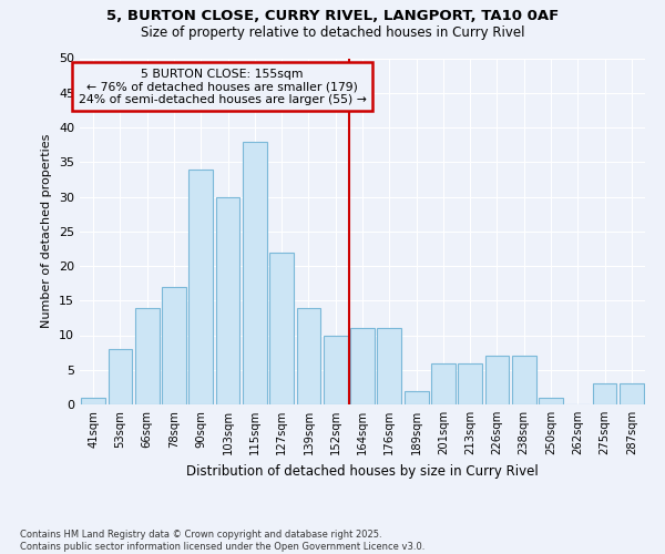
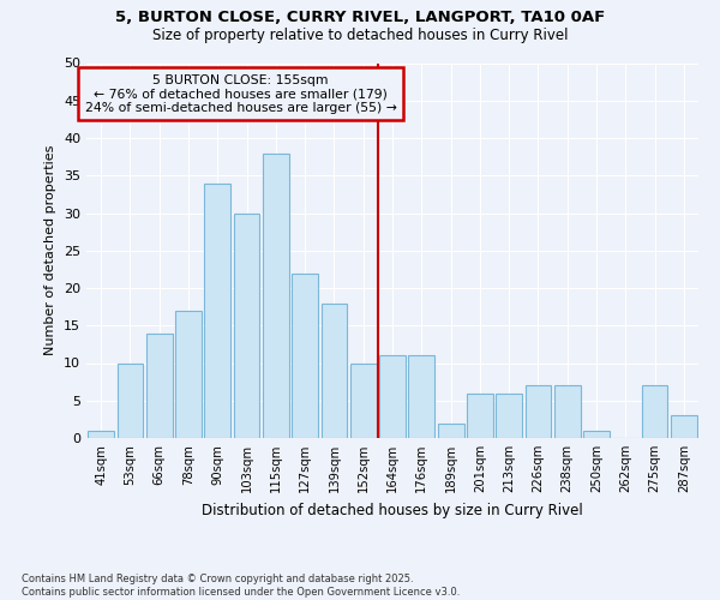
53sqm: 8 -> 10
139sqm: 14 -> 18
275sqm: 3 -> 7
